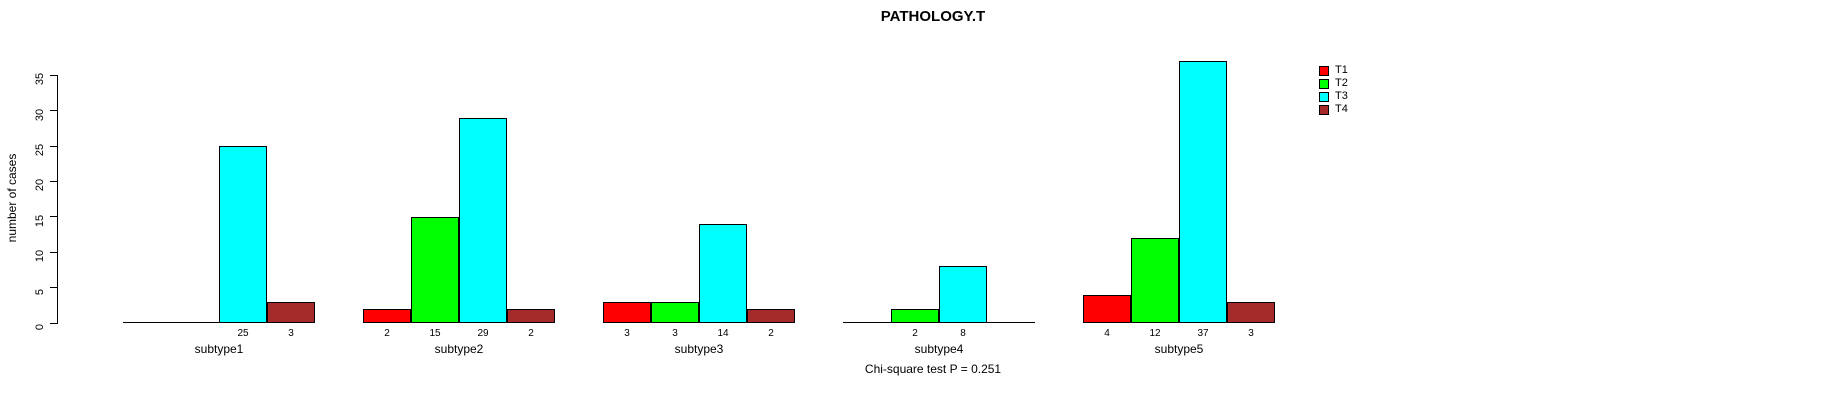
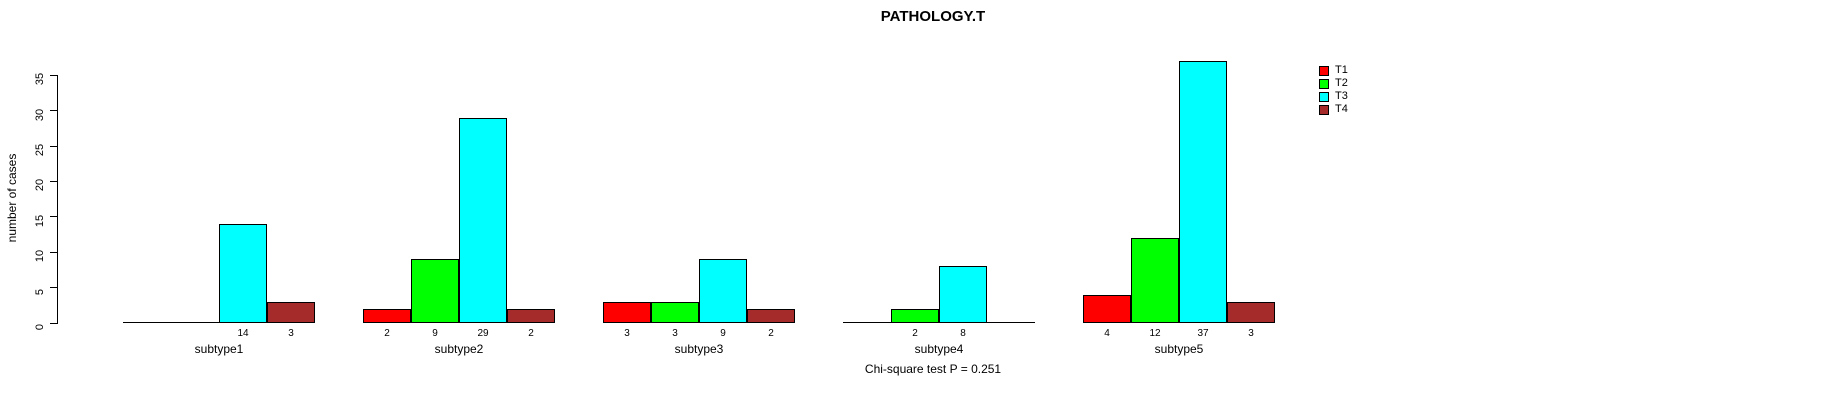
T3/subtype1: 25 -> 14
T2/subtype2: 15 -> 9
T3/subtype3: 14 -> 9
